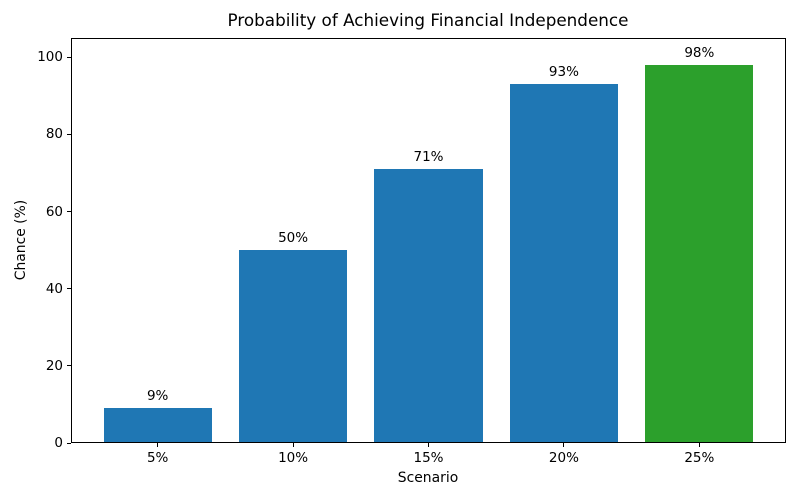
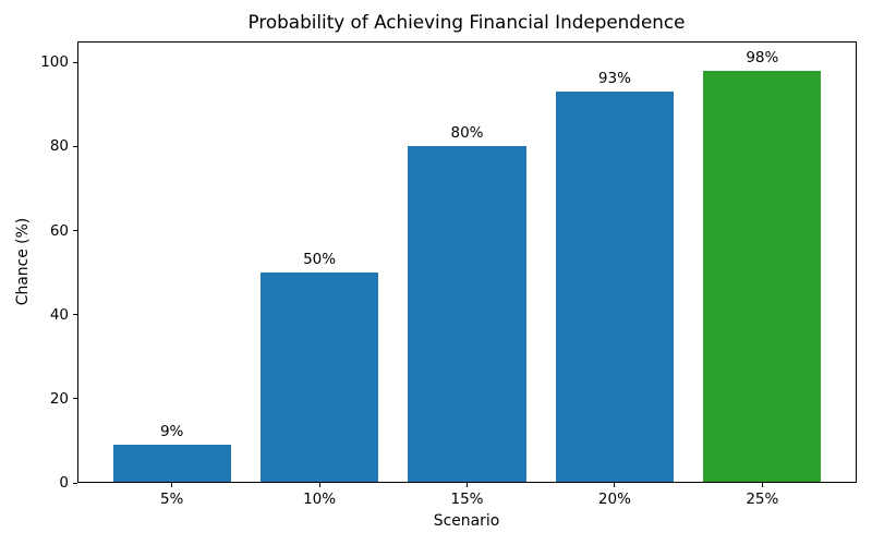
15%: 71% -> 80%
